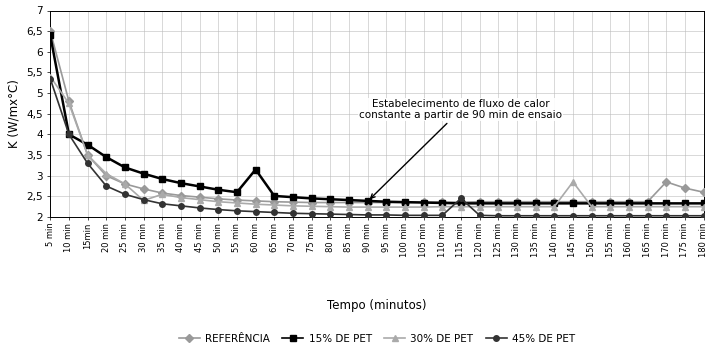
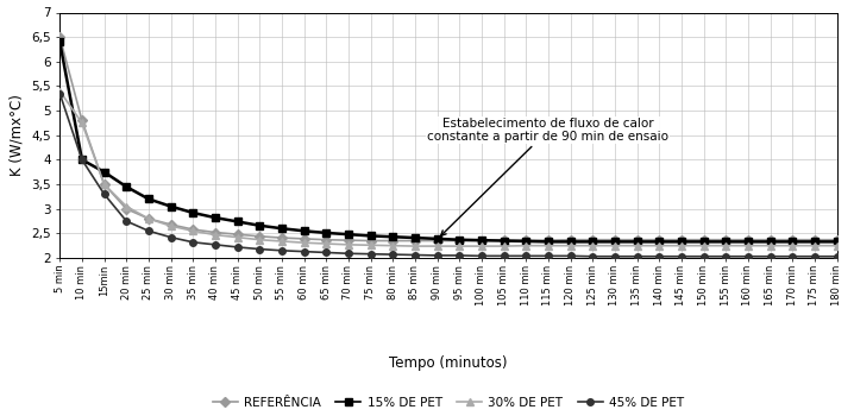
30% DE PET/30 min: 2,40 -> 2,65
15% DE PET/60 min: 3,15 -> 2,55
45% DE PET/115 min: 2,45 -> 2,04
30% DE PET/145 min: 2,85 -> 2,25
REFERÊNCIA/170 min: 2,85 -> 2,37
REFERÊNCIA/175 min: 2,70 -> 2,37
REFERÊNCIA/180 min: 2,60 -> 2,37
